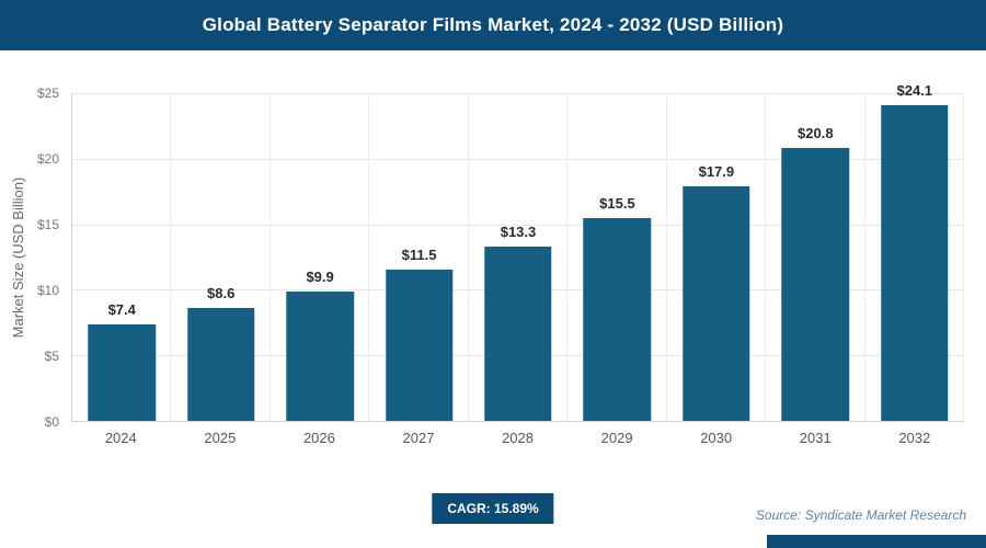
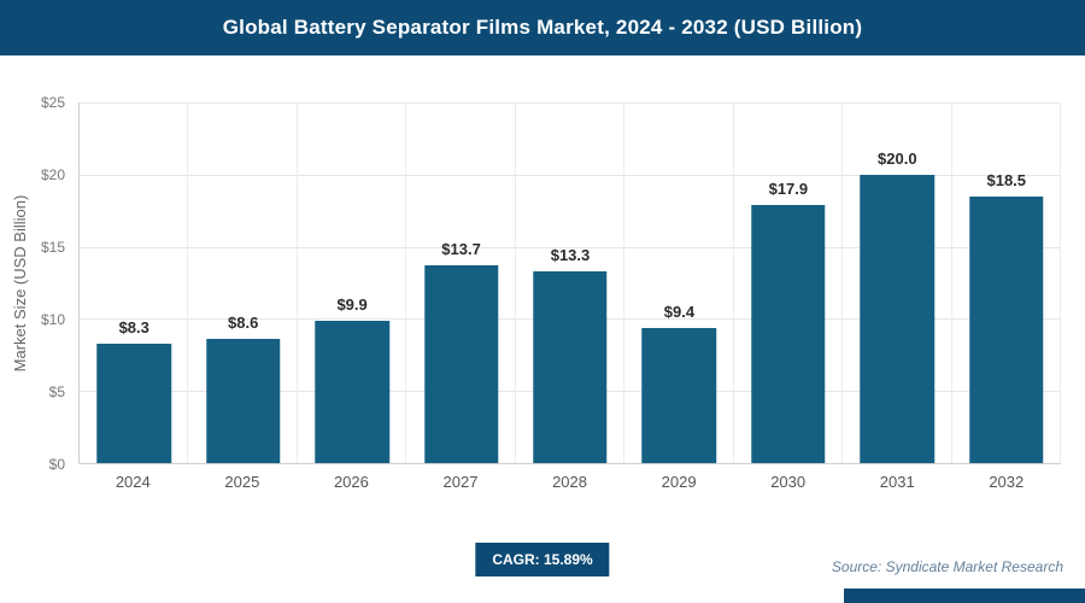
2024: $7.4 -> $8.3
2027: $11.5 -> $13.7
2029: $15.5 -> $9.4
2031: $20.8 -> $20.0
2032: $24.1 -> $18.5
